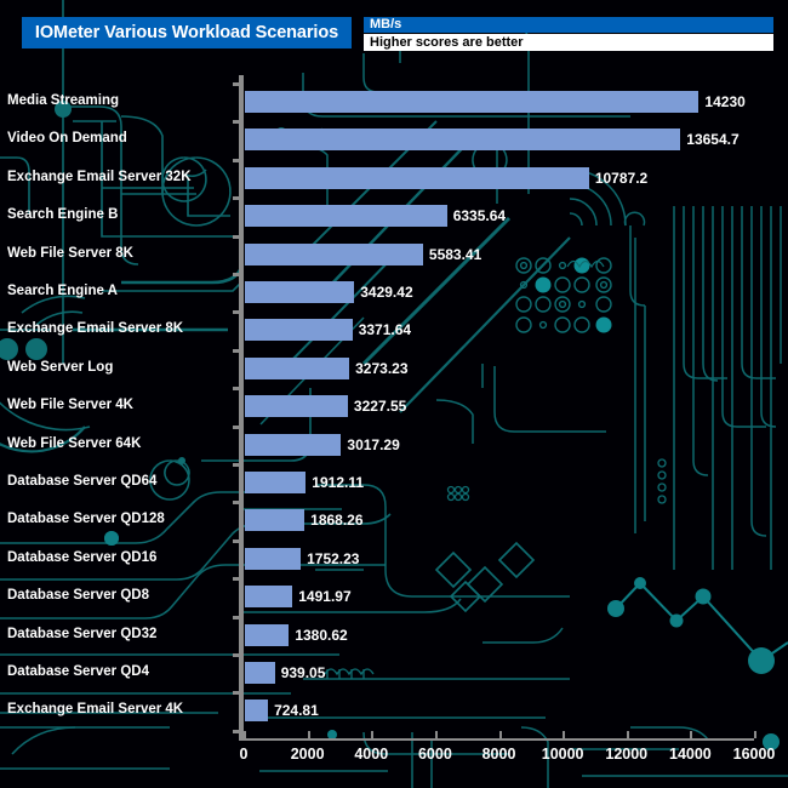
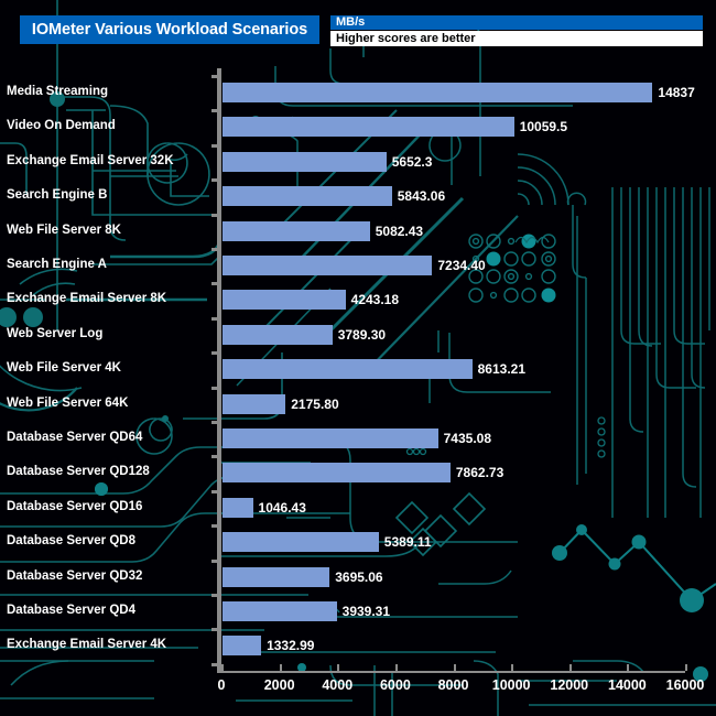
Media Streaming: 14230 -> 14837
Video On Demand: 13654.7 -> 10059.5
Exchange Email Server 32K: 10787.2 -> 5652.3
Search Engine B: 6335.64 -> 5843.06
Web File Server 8K: 5583.41 -> 5082.43
Search Engine A: 3429.42 -> 7234.40
Exchange Email Server 8K: 3371.64 -> 4243.18
Web Server Log: 3273.23 -> 3789.30
Web File Server 4K: 3227.55 -> 8613.21
Web File Server 64K: 3017.29 -> 2175.80
Database Server QD64: 1912.11 -> 7435.08
Database Server QD128: 1868.26 -> 7862.73
Database Server QD16: 1752.23 -> 1046.43
Database Server QD8: 1491.97 -> 5389.11
Database Server QD32: 1380.62 -> 3695.06
Database Server QD4: 939.05 -> 3939.31
Exchange Email Server 4K: 724.81 -> 1332.99
